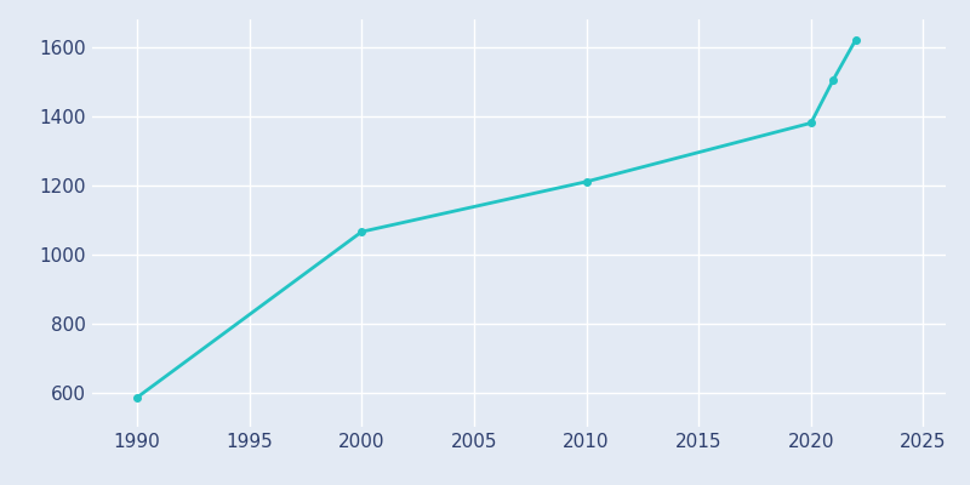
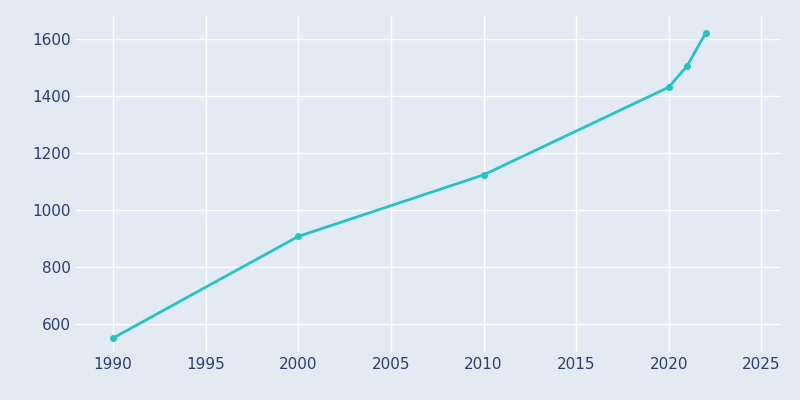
1990: 585 -> 549
2000: 1065 -> 906
2010: 1210 -> 1122
2020: 1380 -> 1430
